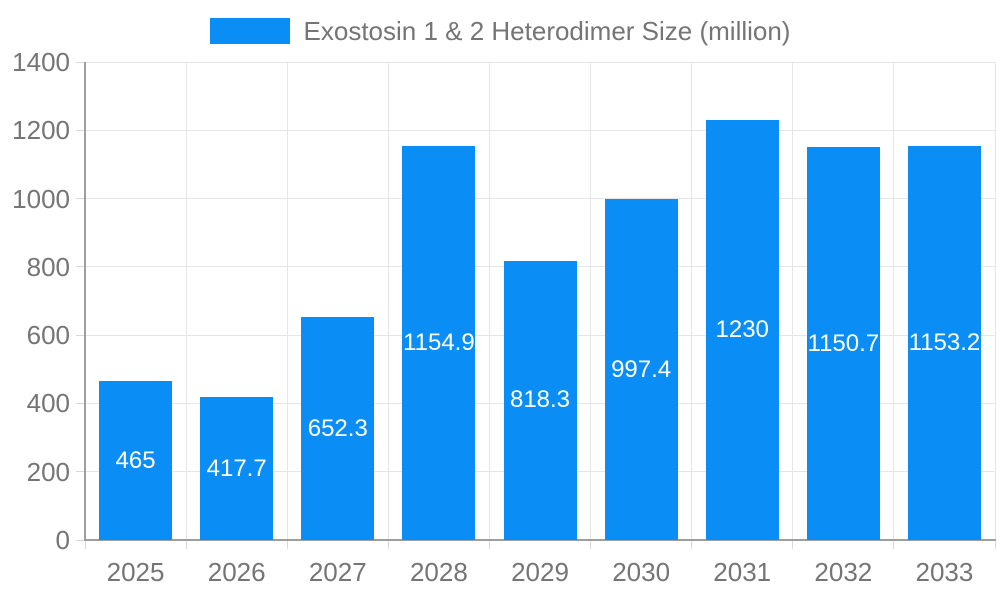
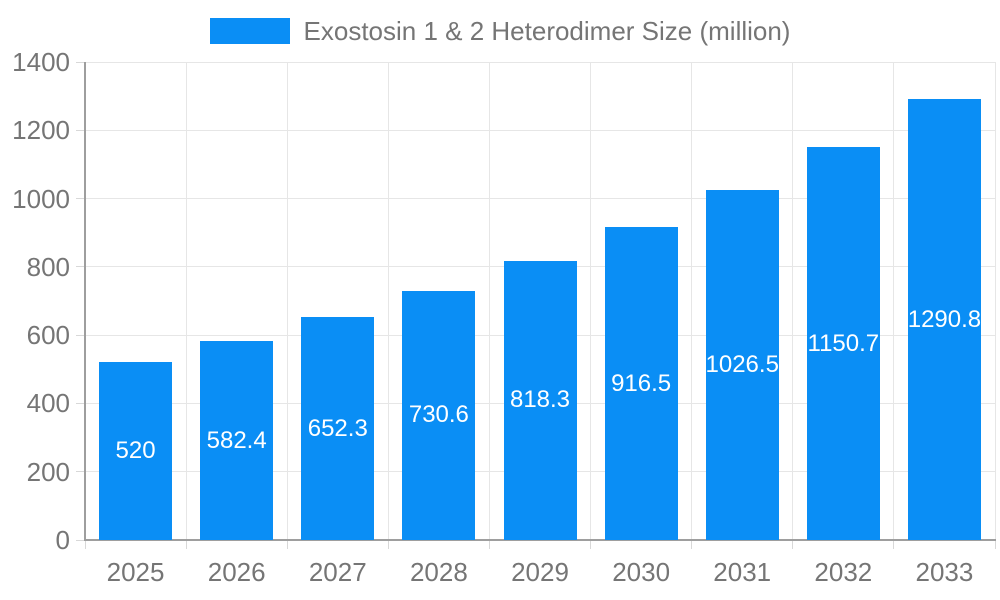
2025: 465 -> 520
2026: 417.7 -> 582.4
2028: 1154.9 -> 730.6
2030: 997.4 -> 916.5
2031: 1230 -> 1026.5
2033: 1153.2 -> 1290.8
